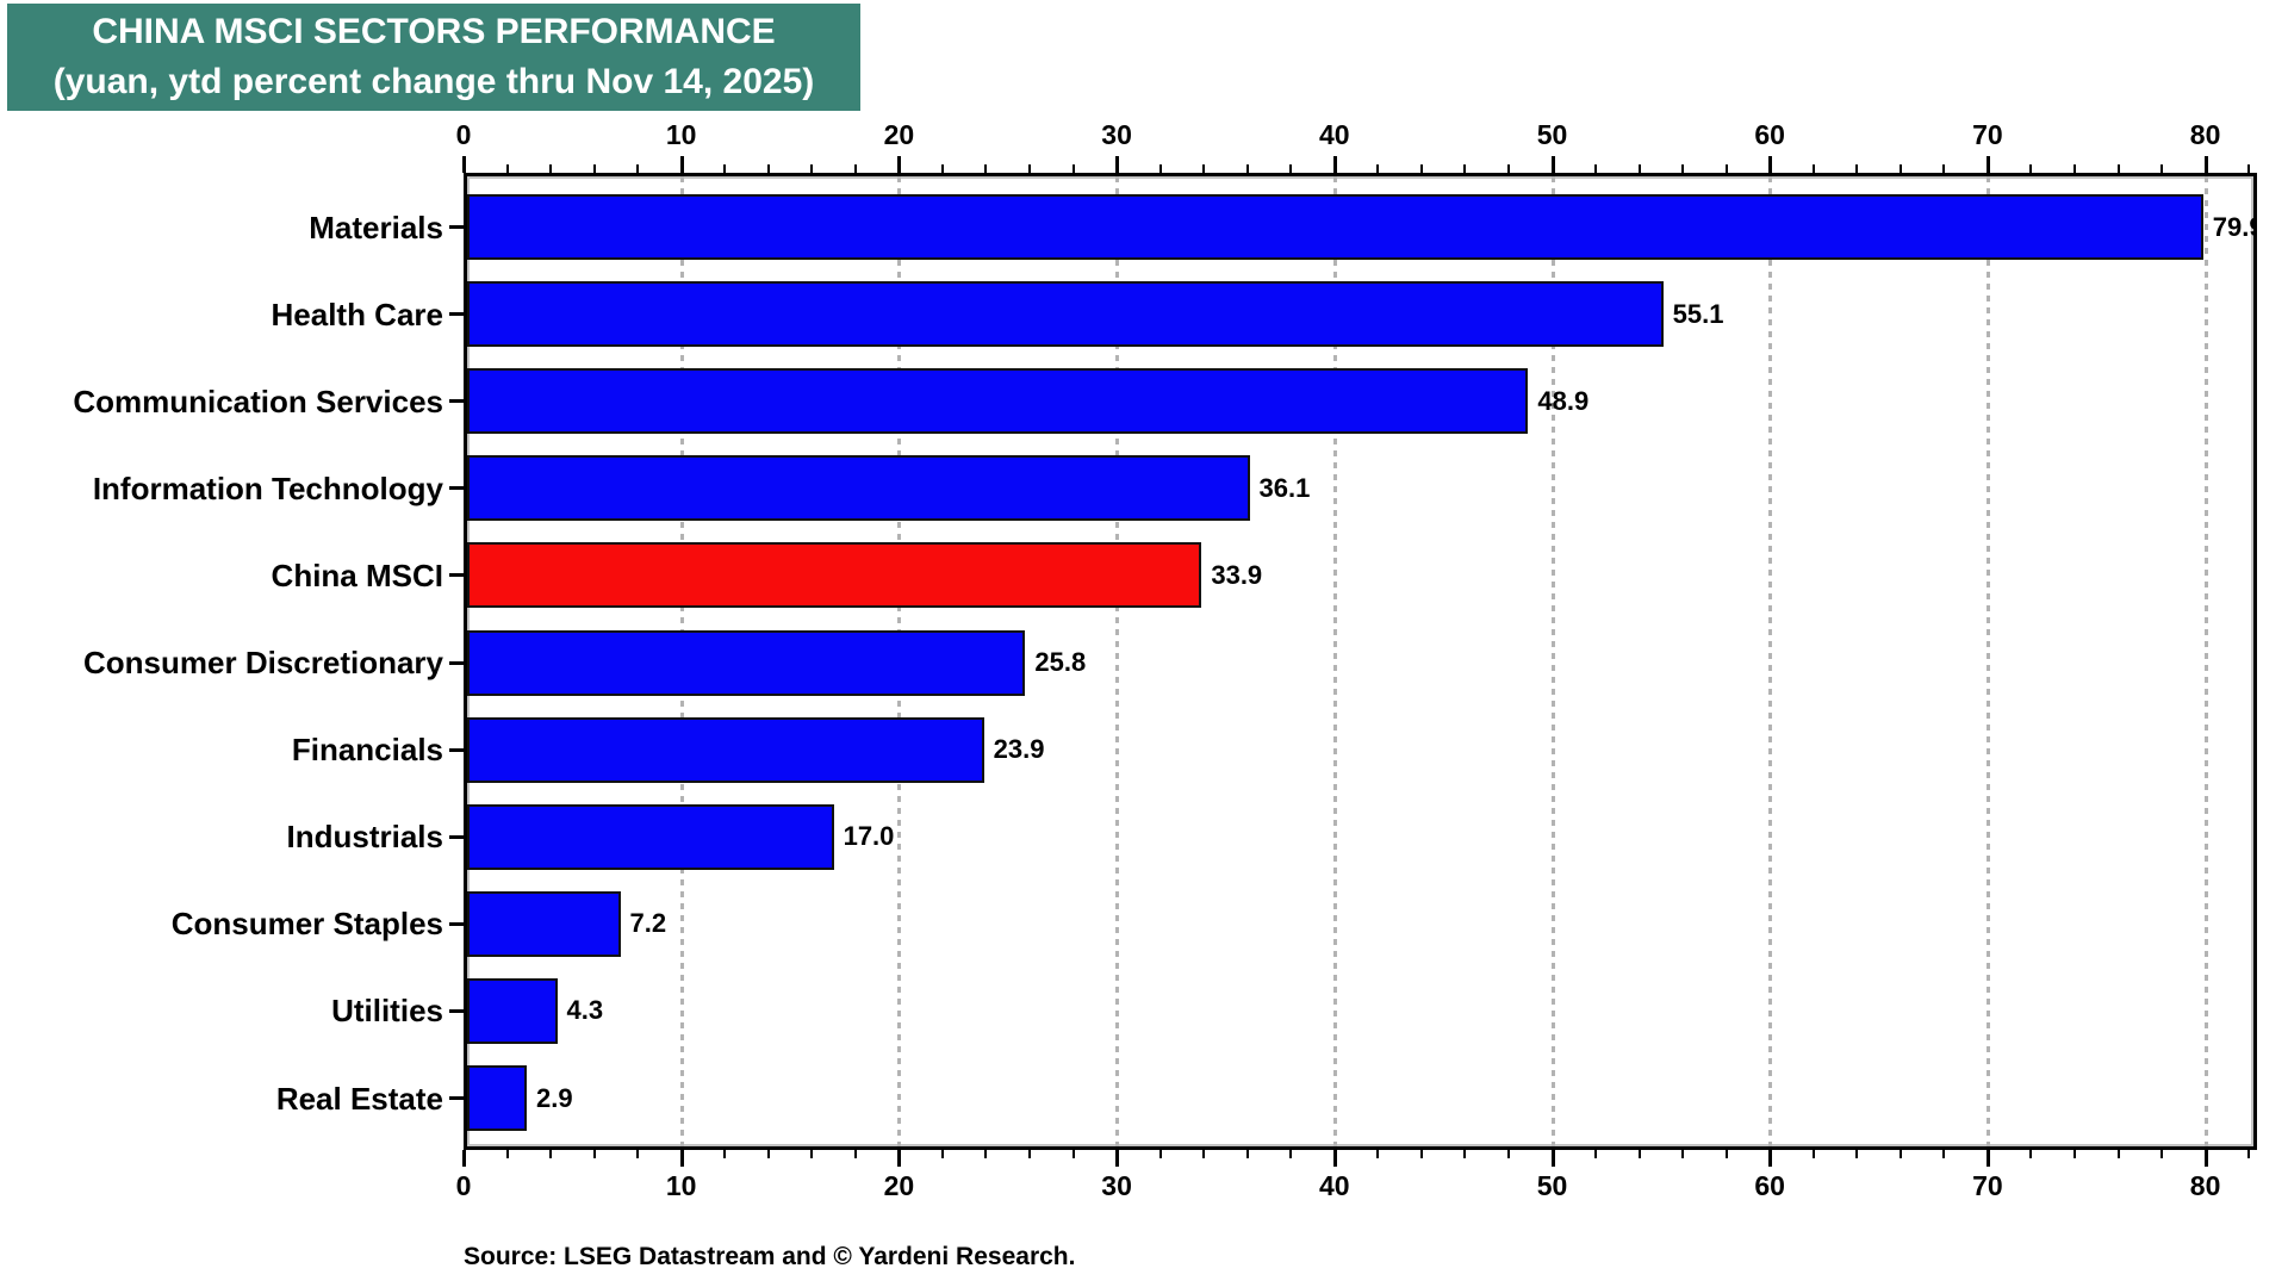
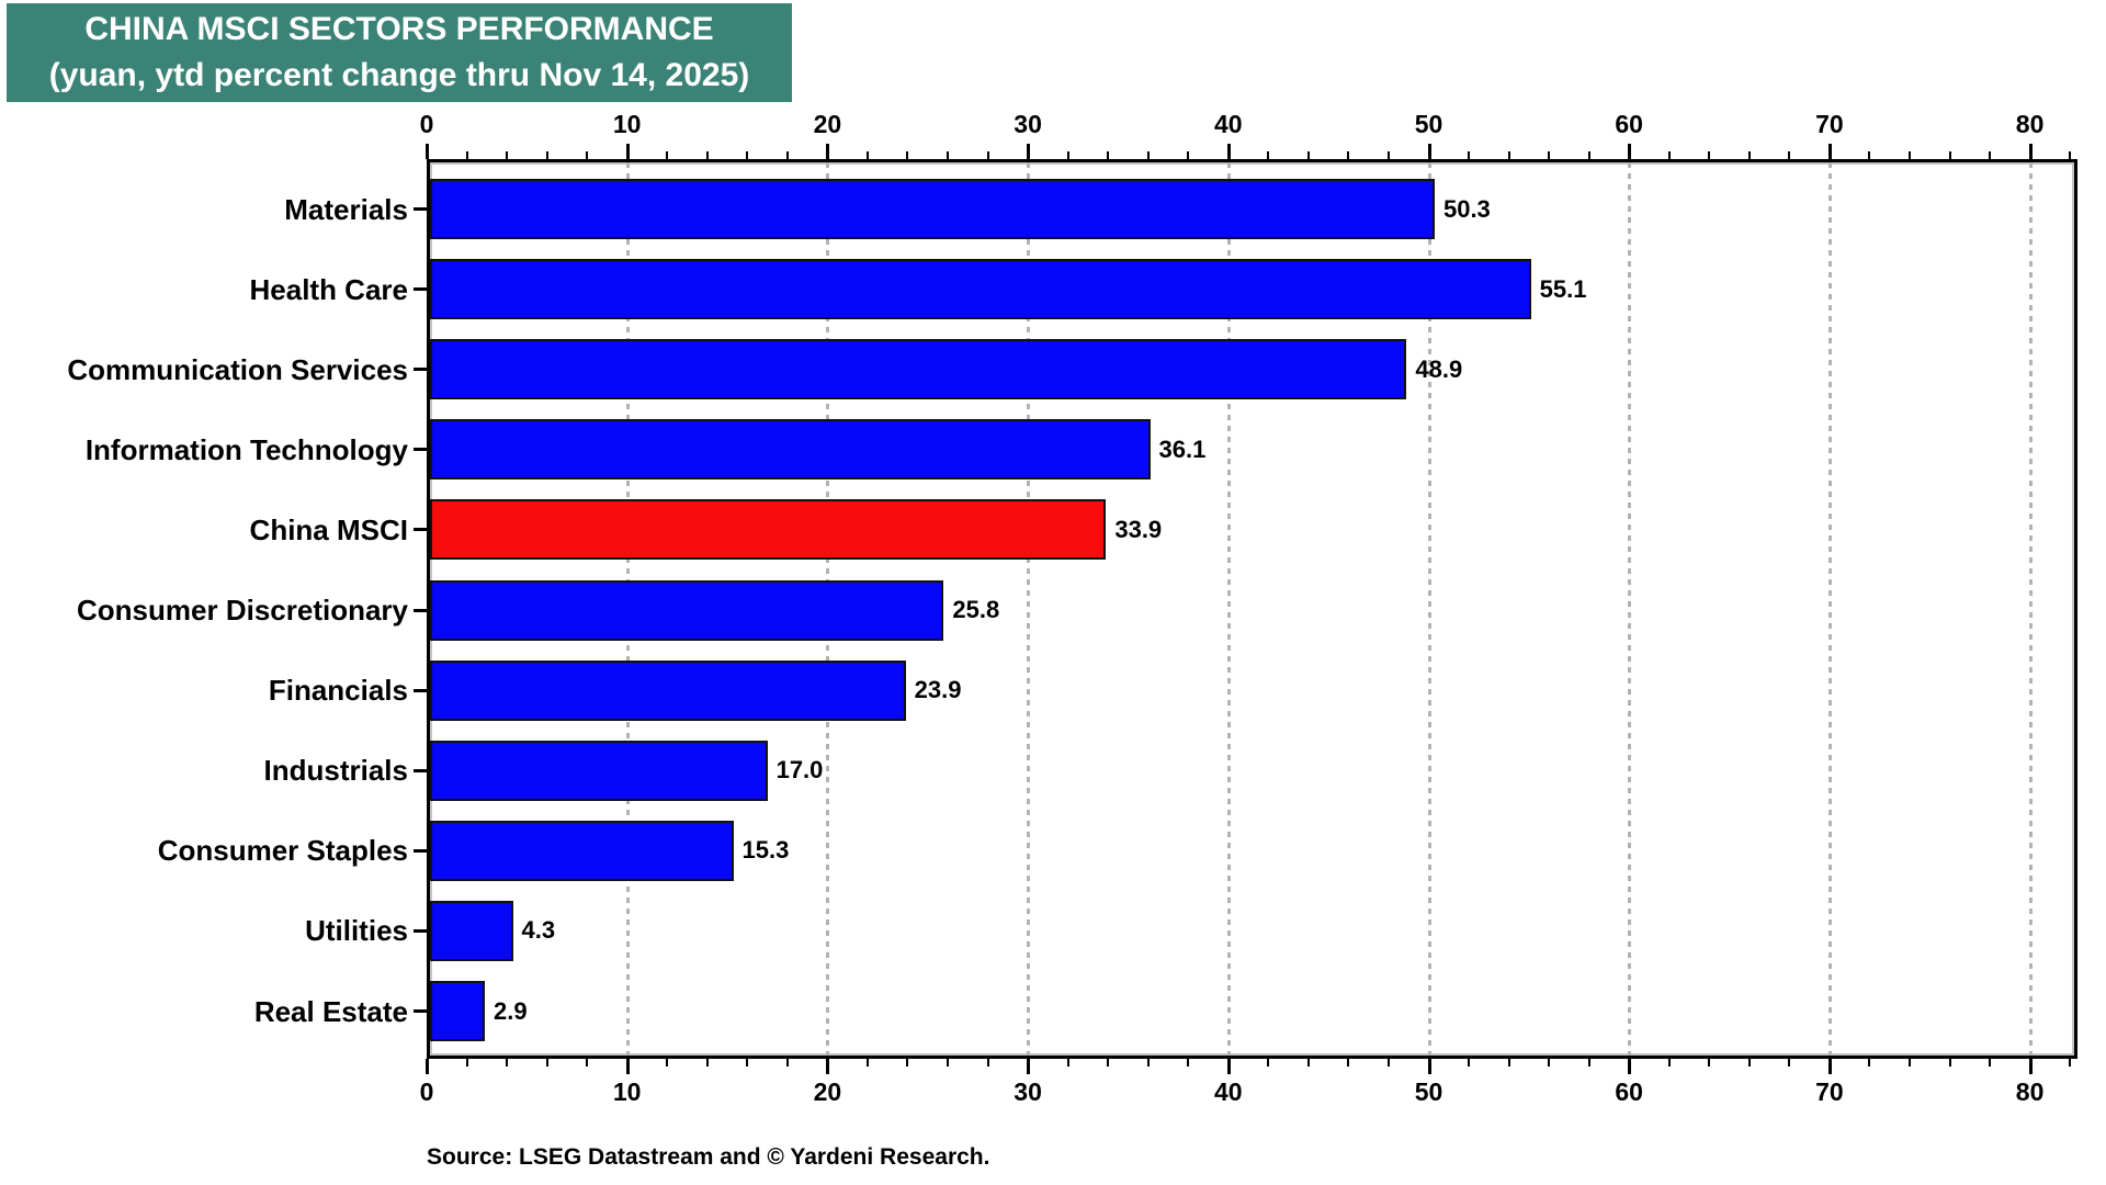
Materials: 79.9 -> 50.3
Consumer Staples: 7.2 -> 15.3
